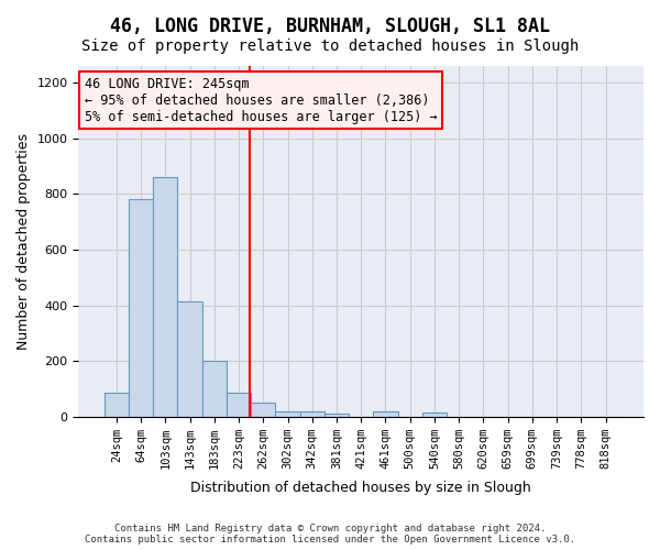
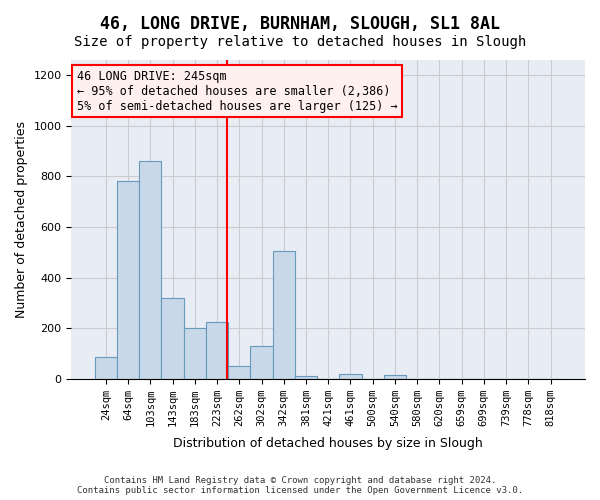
143sqm: 415 -> 320
223sqm: 85 -> 225
302sqm: 20 -> 130
342sqm: 20 -> 505
